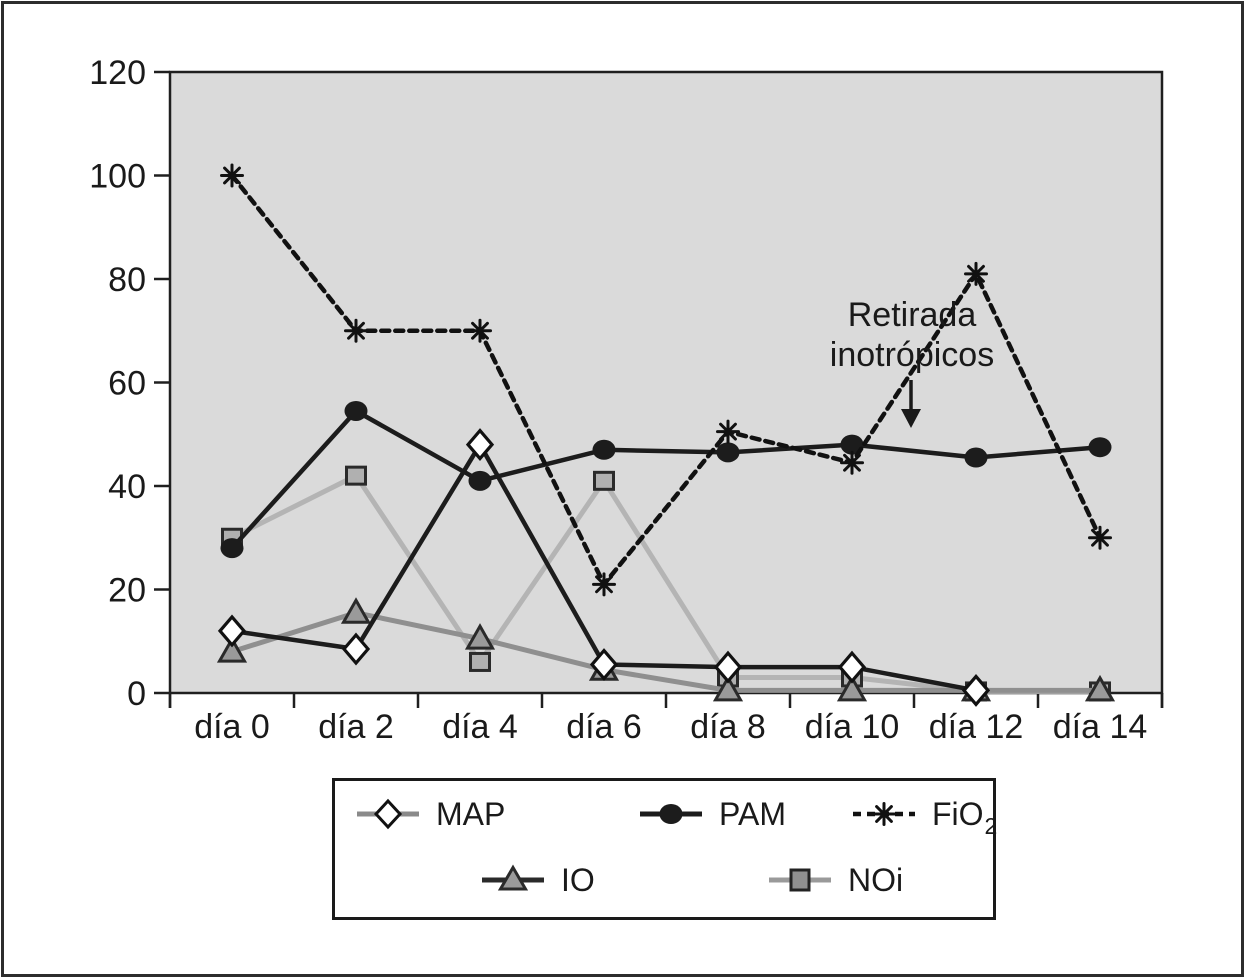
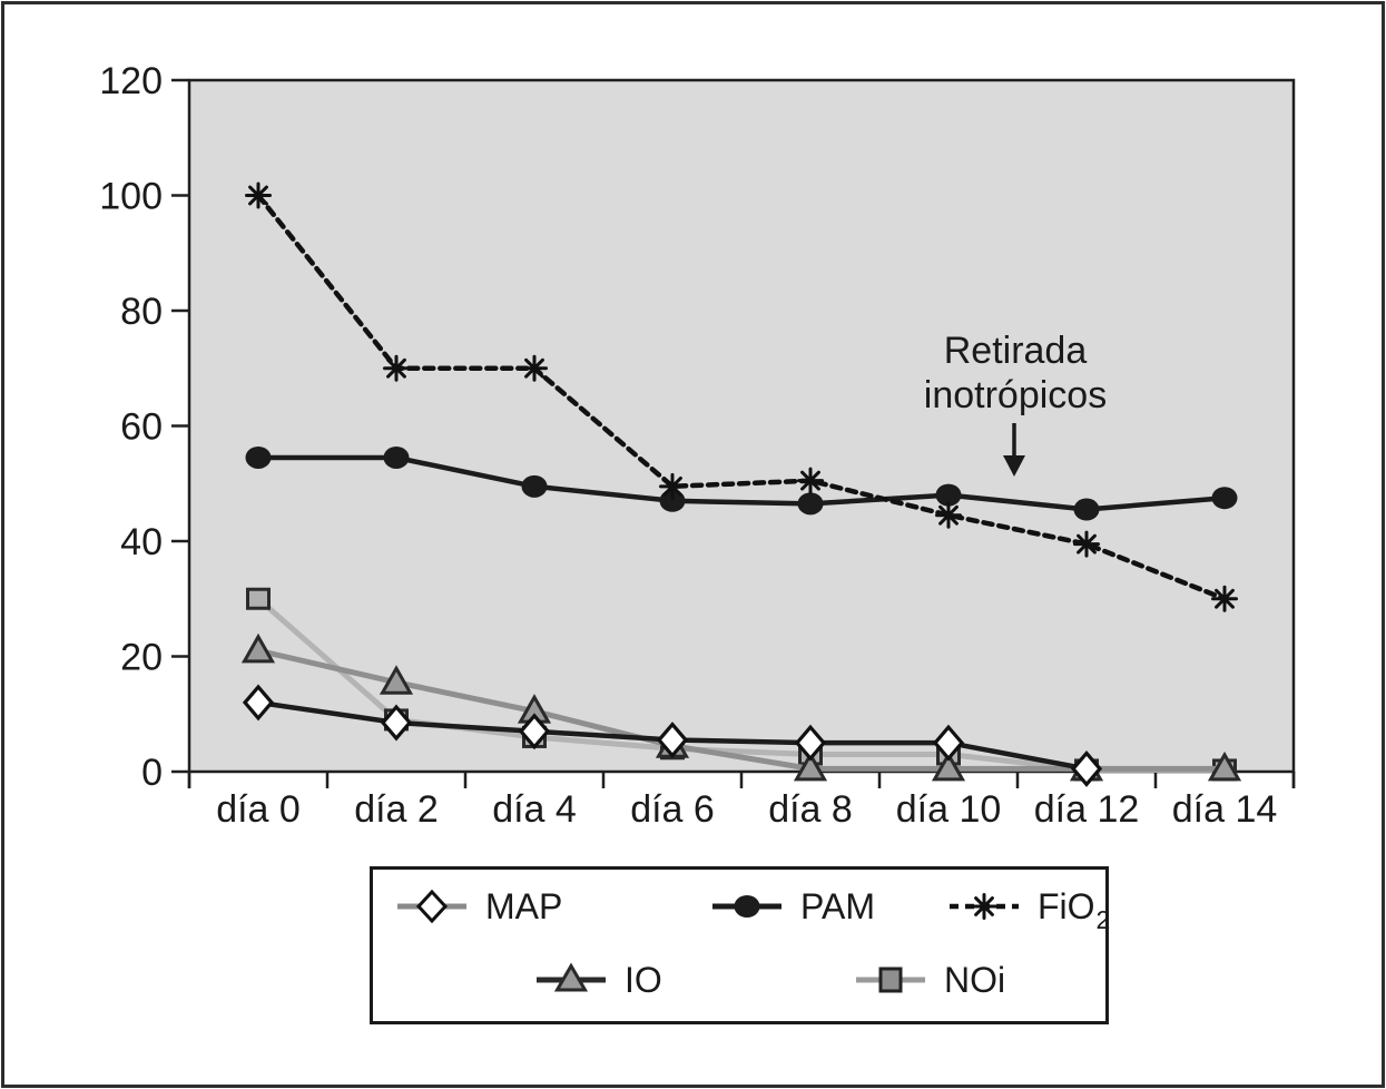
IO/día 0: 8 -> 21
PAM/día 0: 28 -> 54
NOi/día 2: 42 -> 9
MAP/día 4: 48 -> 7
PAM/día 4: 41 -> 50
NOi/día 6: 41 -> 4
FiO2/día 6: 21 -> 50
FiO2/día 12: 81 -> 40
